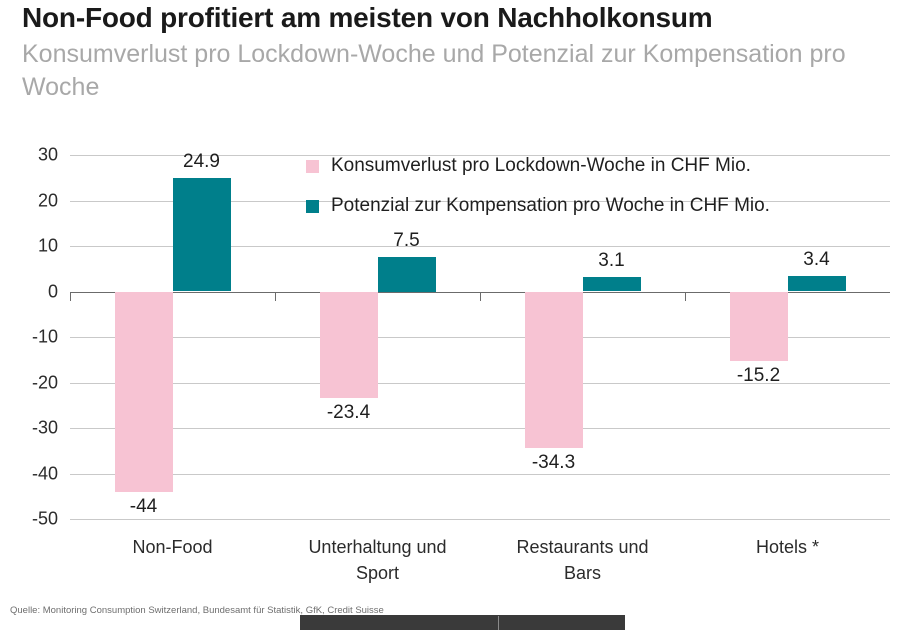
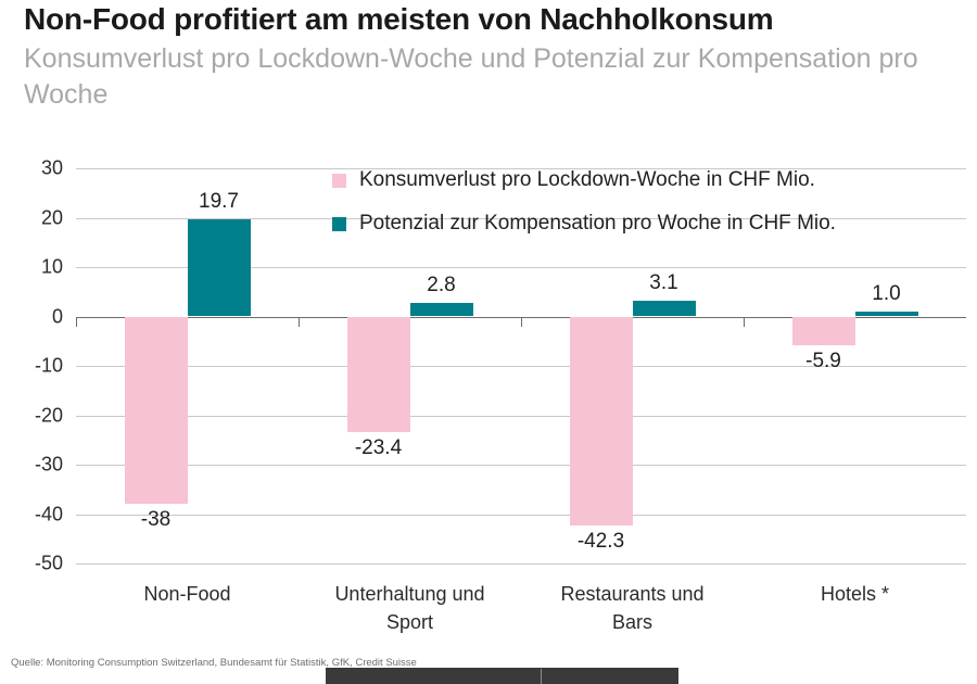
Konsumverlust pro Lockdown-Woche in CHF Mio./Non-Food: -44 -> -38
Potenzial zur Kompensation pro Woche in CHF Mio./Non-Food: 24.9 -> 19.7
Potenzial zur Kompensation pro Woche in CHF Mio./Unterhaltung und Sport: 7.5 -> 2.8
Konsumverlust pro Lockdown-Woche in CHF Mio./Restaurants und Bars: -34.3 -> -42.3
Konsumverlust pro Lockdown-Woche in CHF Mio./Hotels *: -15.2 -> -5.9
Potenzial zur Kompensation pro Woche in CHF Mio./Hotels *: 3.4 -> 1.0
